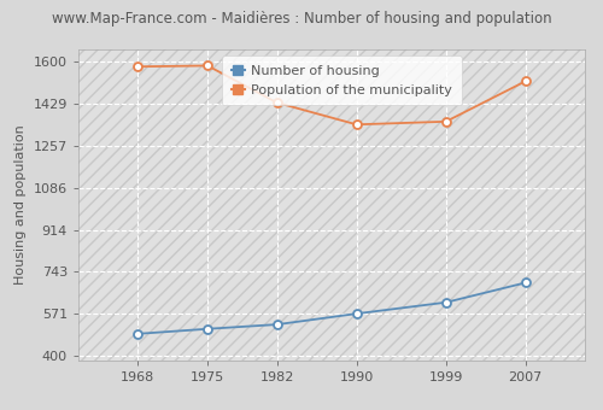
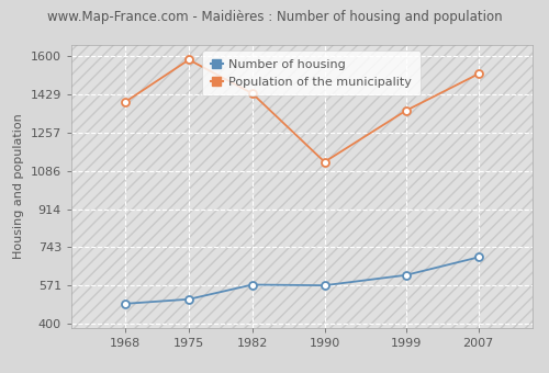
Population of the municipality/1968: 1579 -> 1395
Number of housing/1982: 528 -> 575
Population of the municipality/1990: 1343 -> 1125
